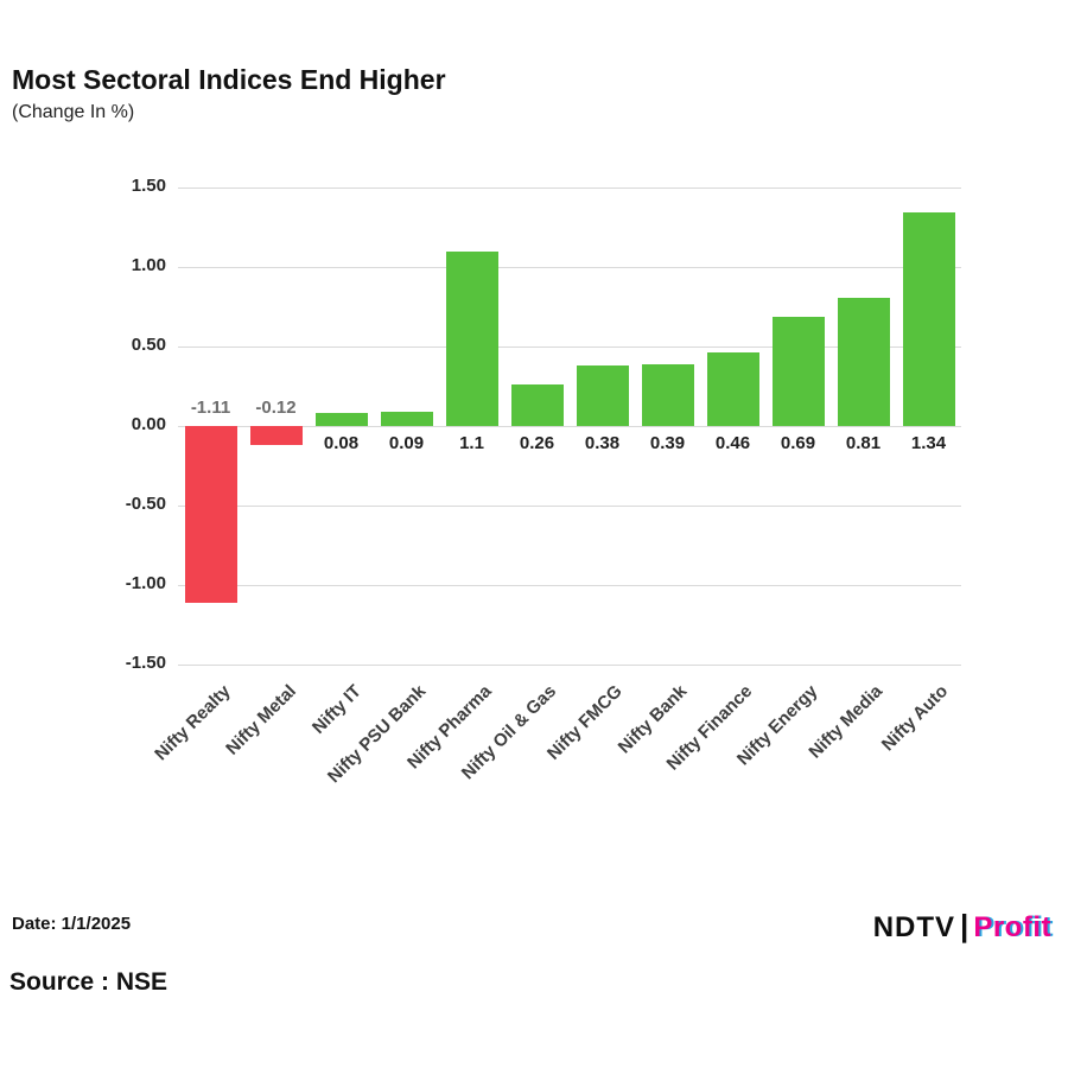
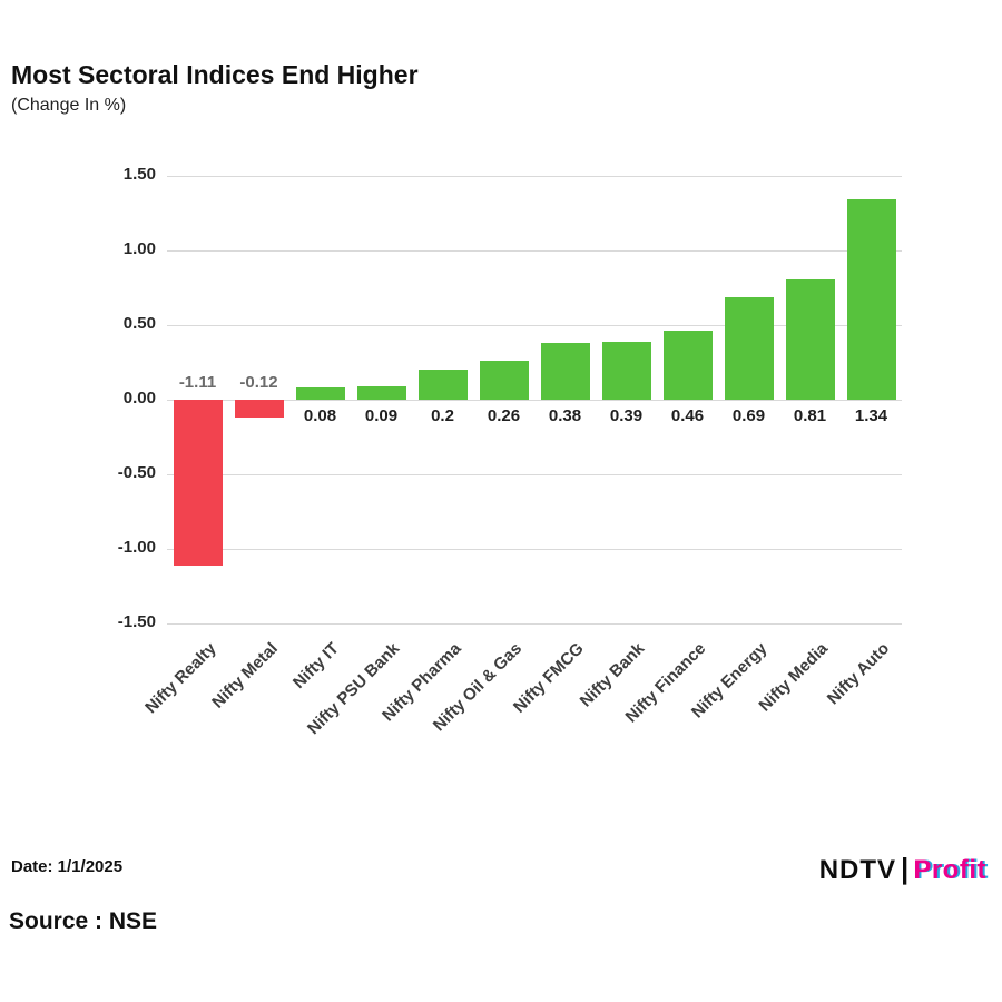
Nifty Pharma: 1.1 -> 0.2
